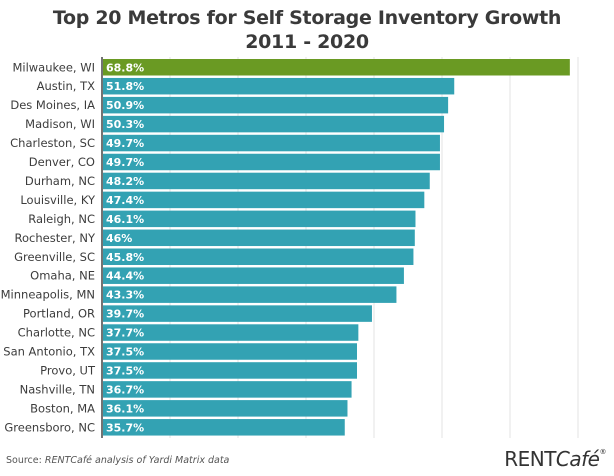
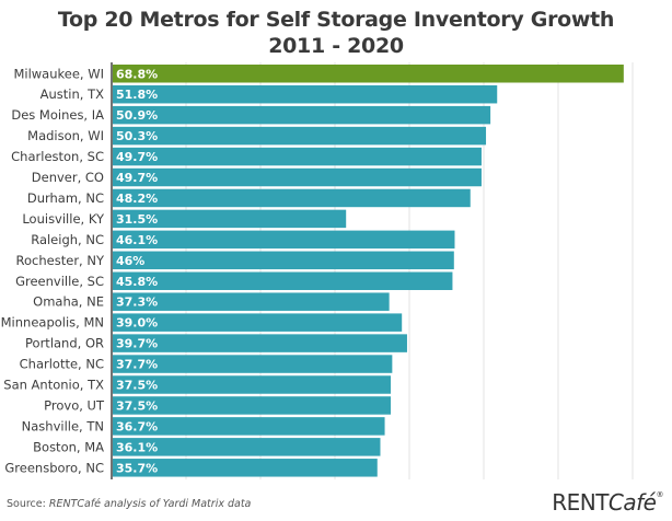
Louisville, KY: 47.4% -> 31.5%
Omaha, NE: 44.4% -> 37.3%
Minneapolis, MN: 43.3% -> 39.0%
